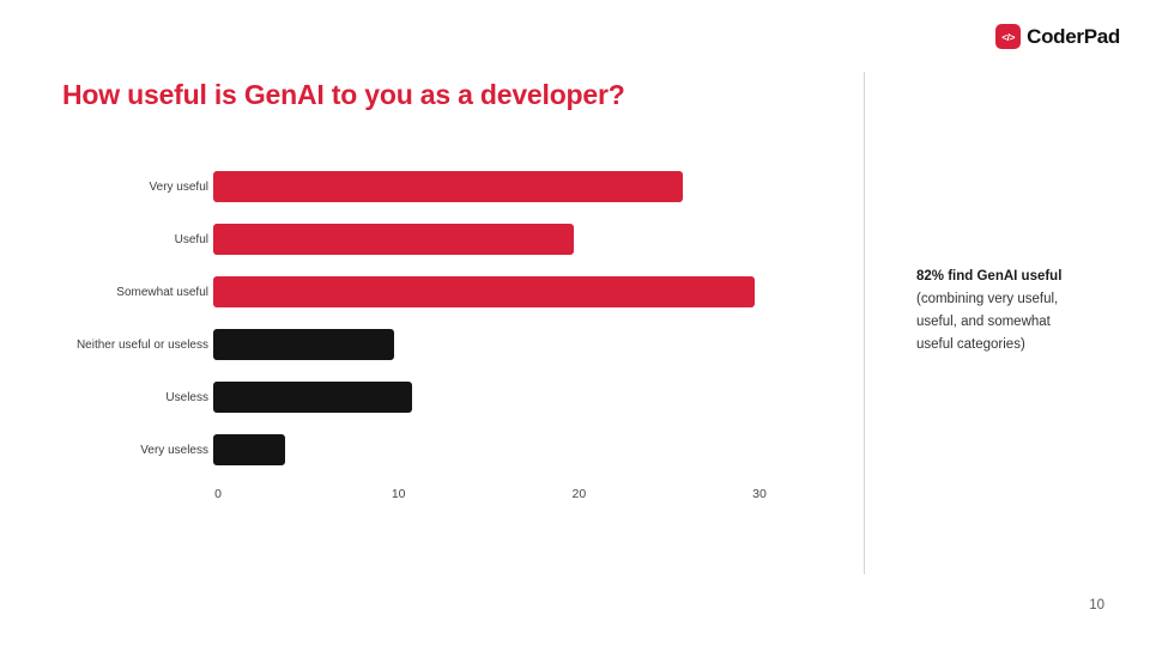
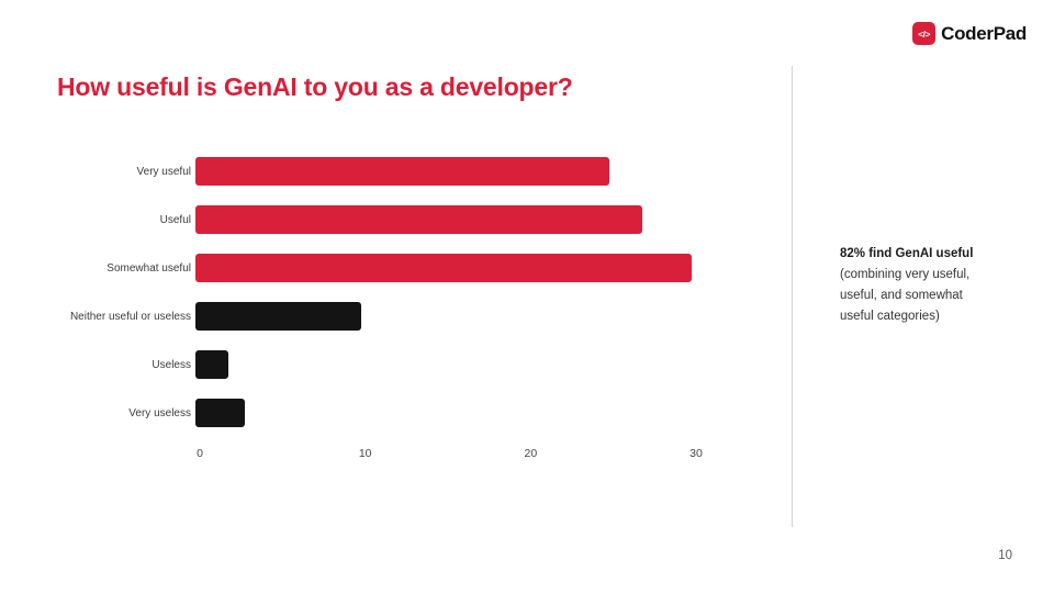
Very useful: 26 -> 25
Useful: 20 -> 27
Useless: 11 -> 2
Very useless: 4 -> 3
